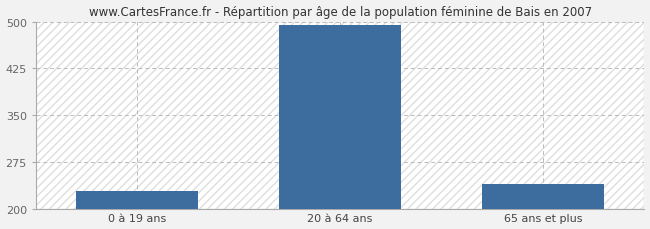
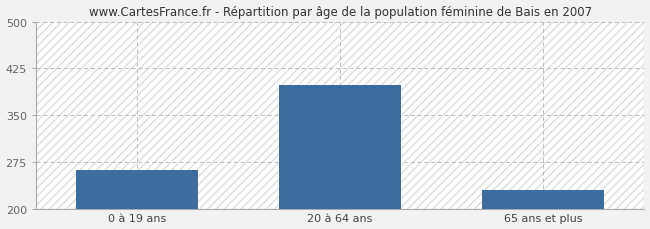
0 à 19 ans: 228 -> 262
20 à 64 ans: 495 -> 398
65 ans et plus: 240 -> 230
